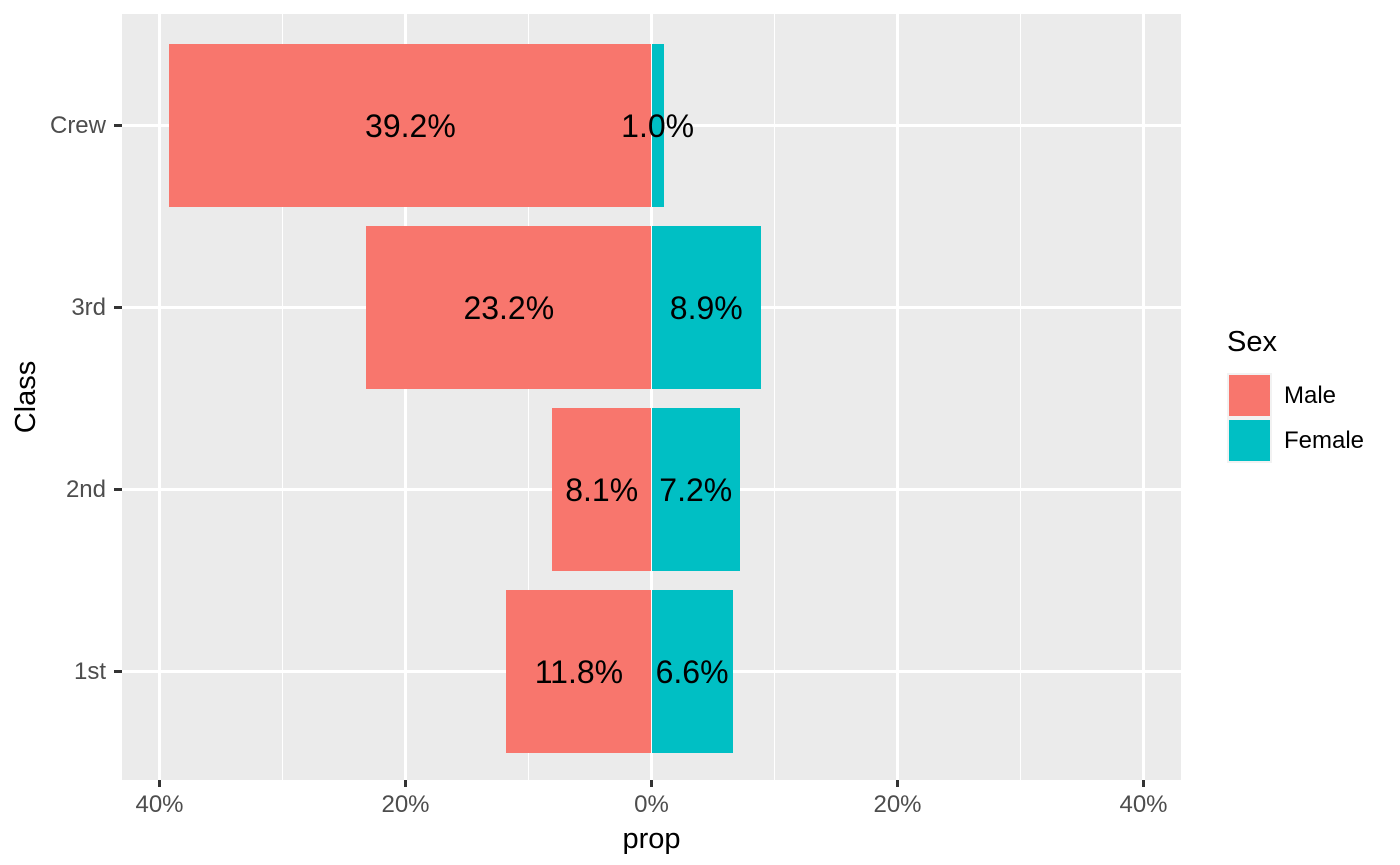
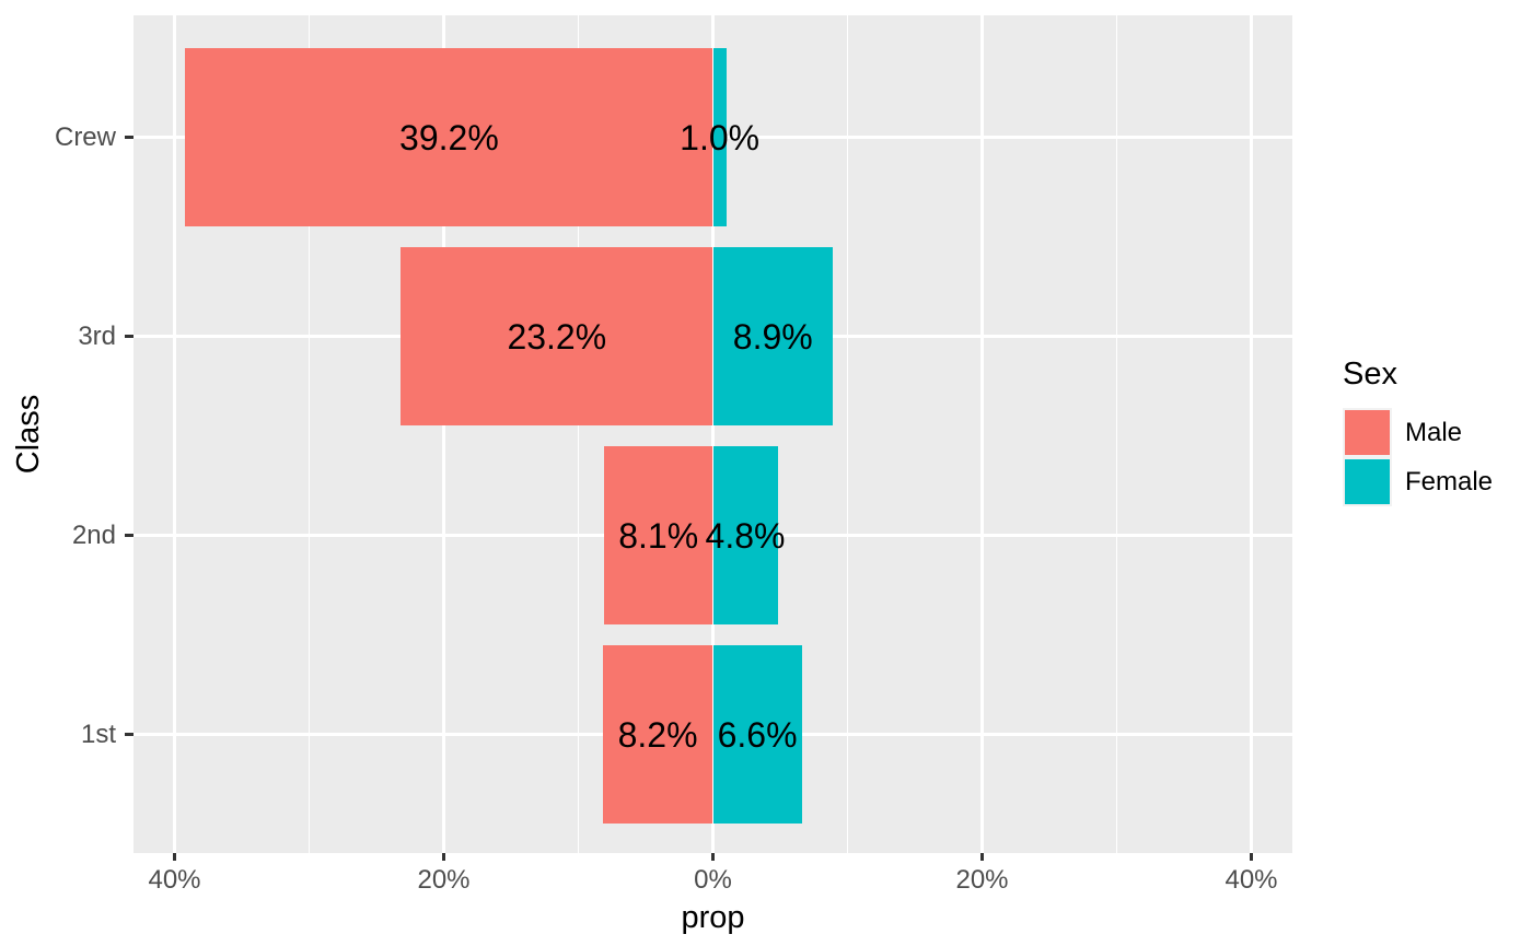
Female/2nd: 7.2% -> 4.8%
Male/1st: 11.8% -> 8.2%
